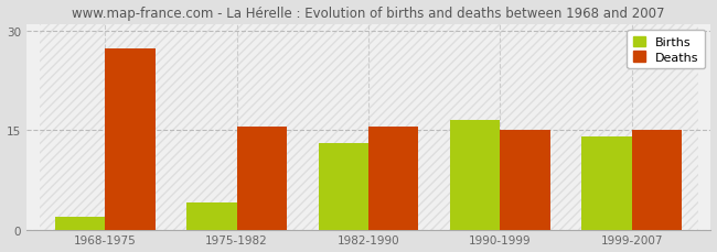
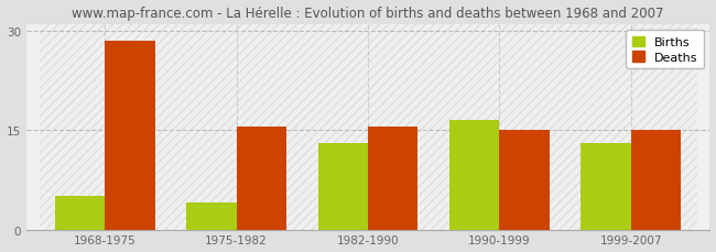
Births/1968-1975: 2.0 -> 5.0
Deaths/1968-1975: 27.2 -> 28.5
Births/1999-2007: 14.0 -> 13.0
